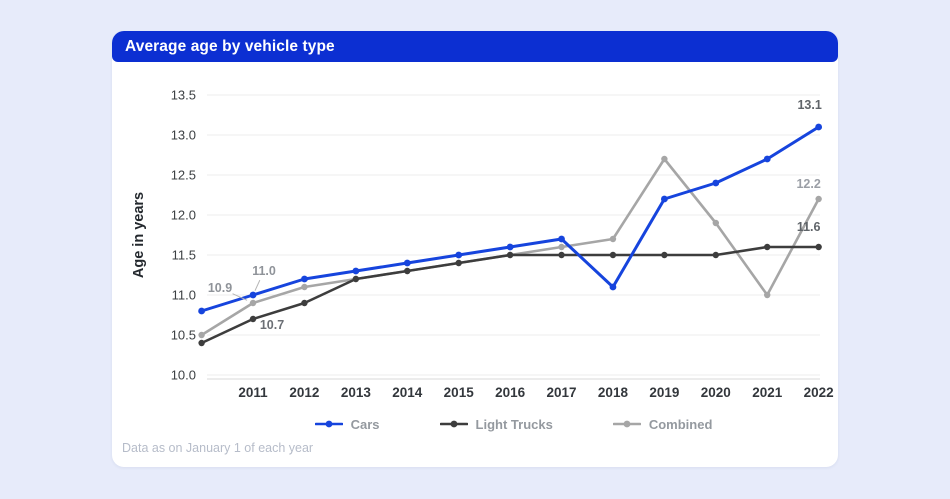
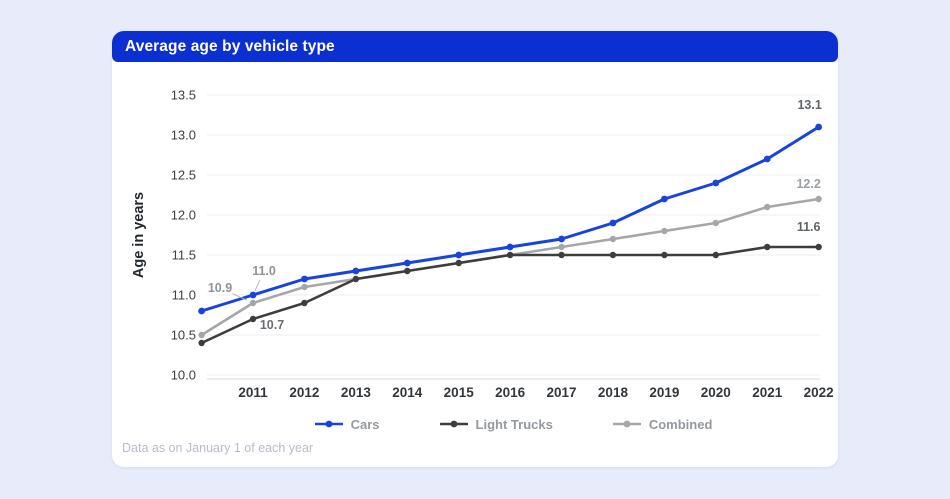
Cars/2018: 11.1 -> 11.9
Combined/2019: 12.7 -> 11.8
Combined/2021: 11.0 -> 12.1
